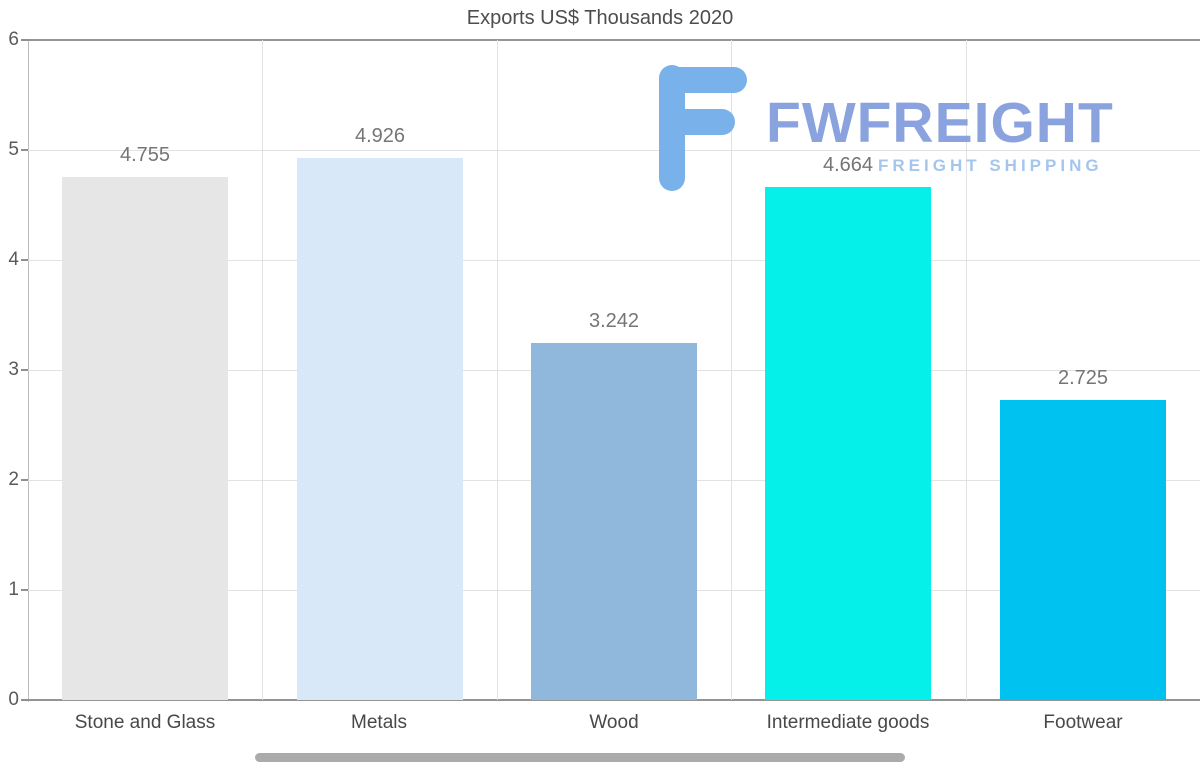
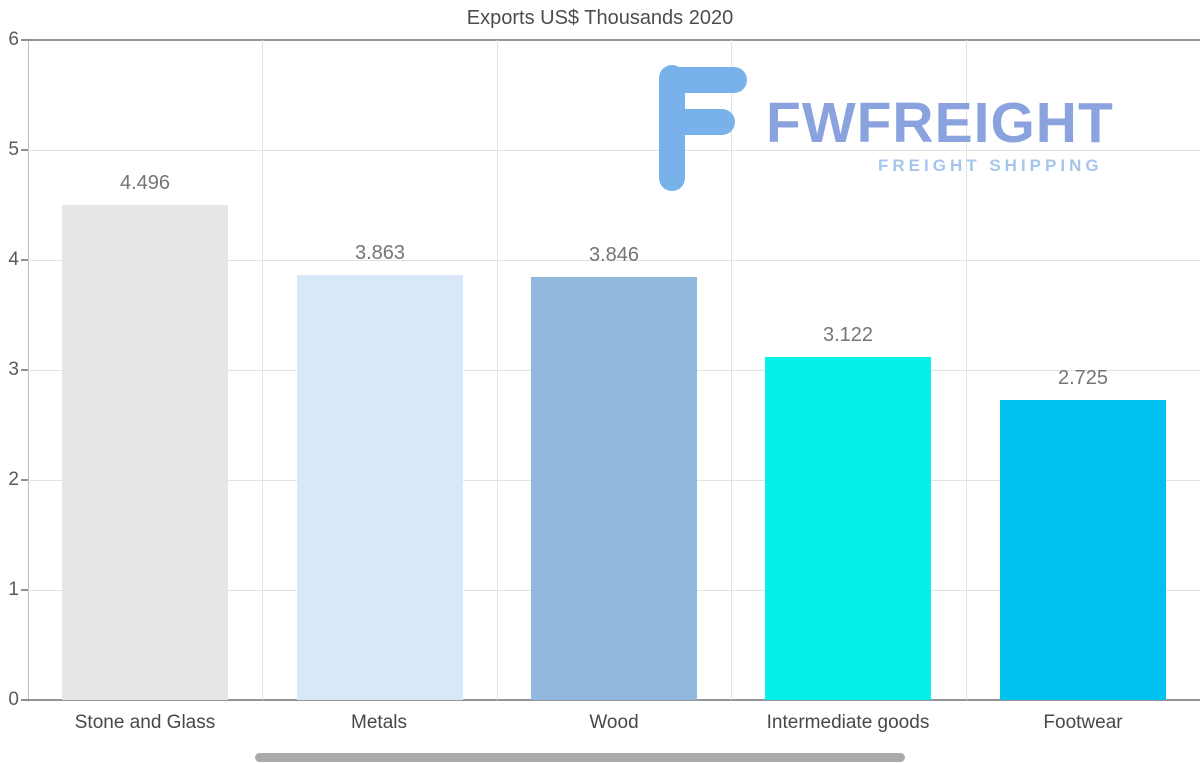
Stone and Glass: 4.755 -> 4.496
Metals: 4.926 -> 3.863
Wood: 3.242 -> 3.846
Intermediate goods: 4.664 -> 3.122
